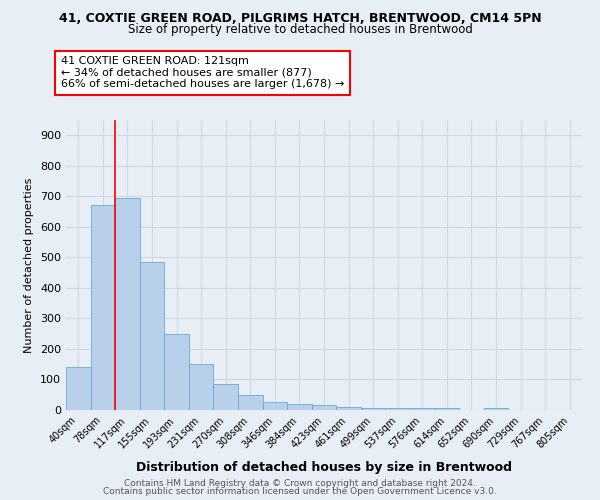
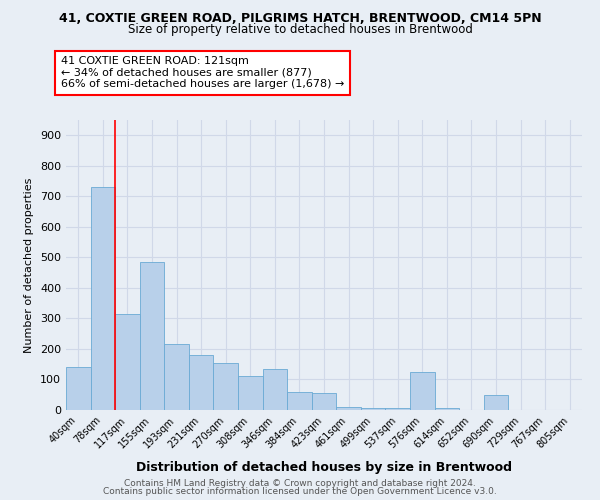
78sqm: 670 -> 730
117sqm: 695 -> 315
193sqm: 248 -> 215
231sqm: 150 -> 180
270sqm: 85 -> 155
308sqm: 50 -> 110
346sqm: 25 -> 135
384sqm: 20 -> 60
423sqm: 15 -> 55
576sqm: 5 -> 125
690sqm: 8 -> 50
